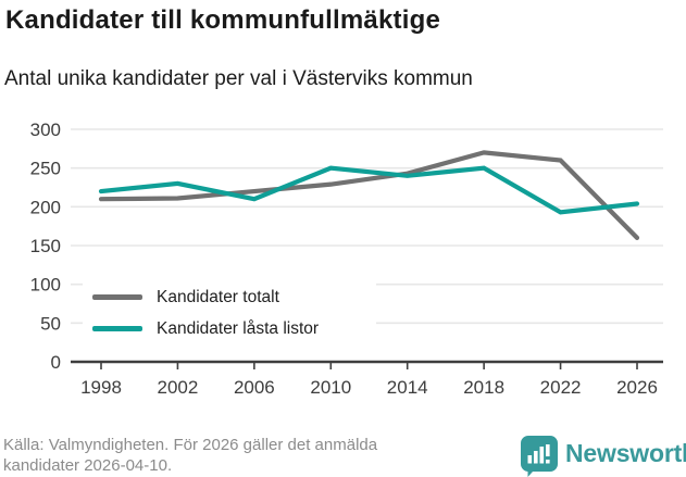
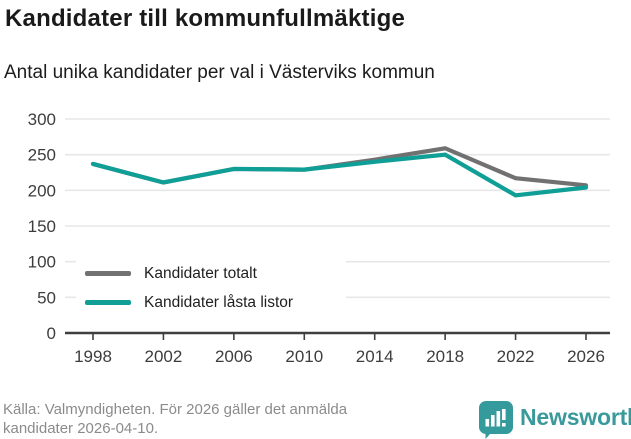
Kandidater totalt/1998: 210 -> 240
Kandidater låsta listor/1998: 220 -> 240
Kandidater låsta listor/2002: 230 -> 210
Kandidater totalt/2006: 220 -> 230
Kandidater låsta listor/2006: 210 -> 230
Kandidater låsta listor/2010: 250 -> 230
Kandidater totalt/2018: 270 -> 260
Kandidater totalt/2022: 260 -> 220
Kandidater totalt/2026: 160 -> 210
